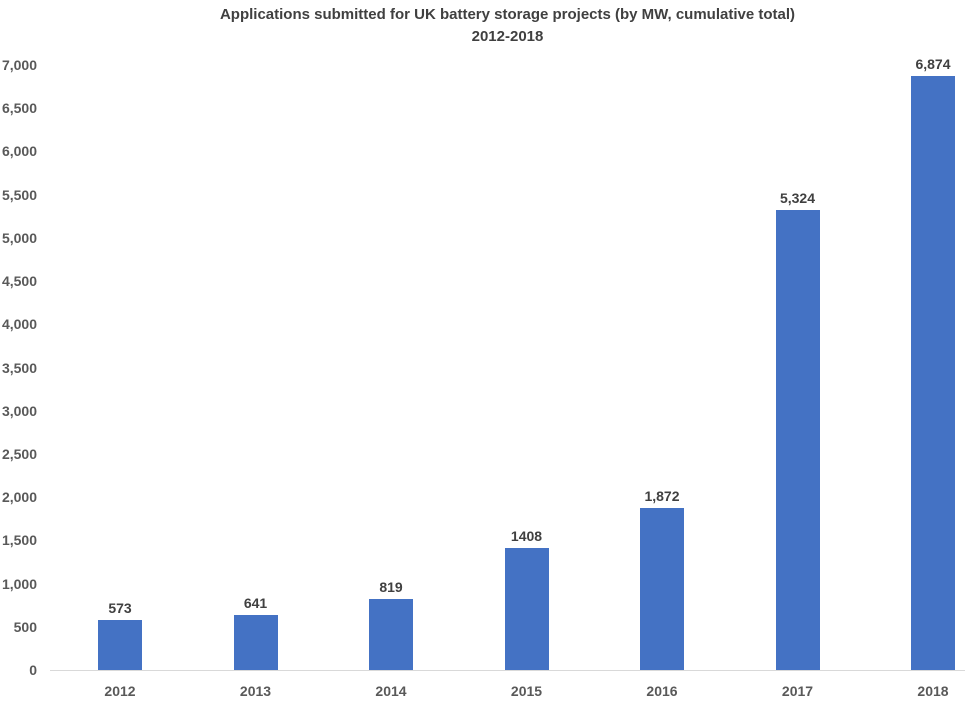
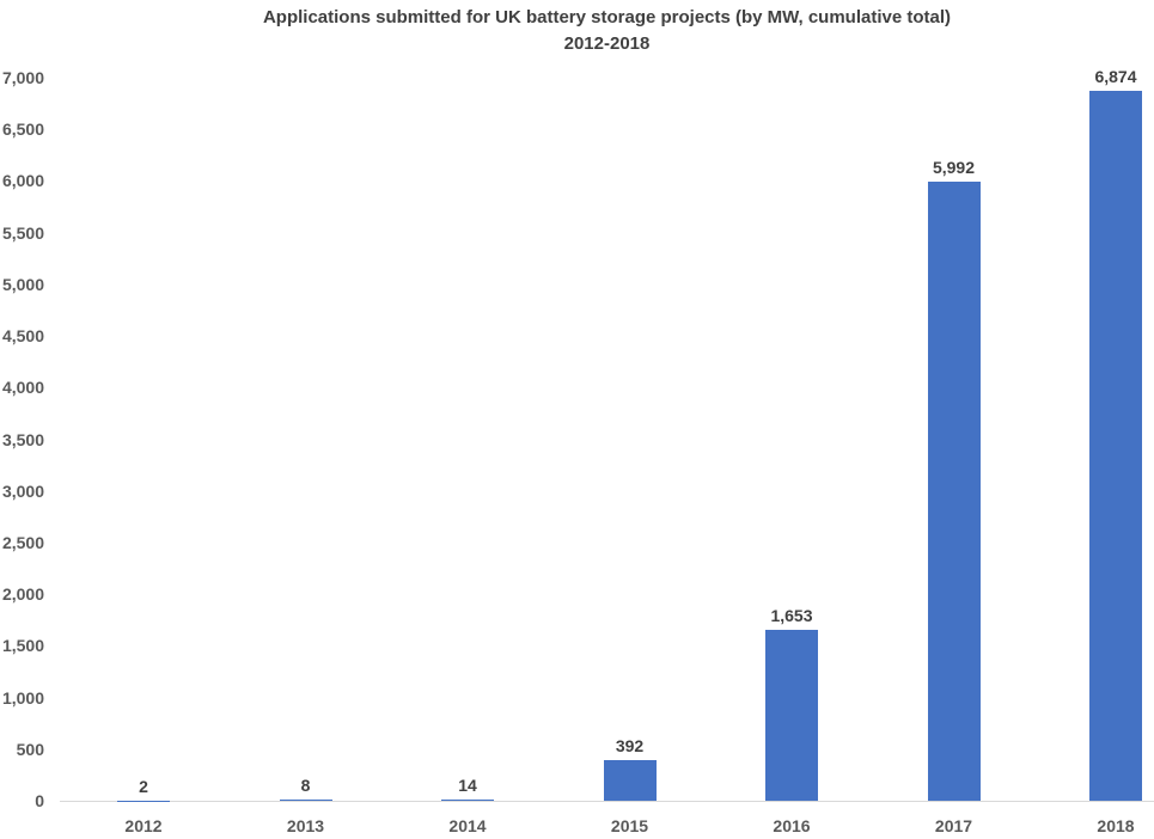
2012: 573 -> 2
2013: 641 -> 8
2014: 819 -> 14
2015: 1408 -> 392
2016: 1,872 -> 1,653
2017: 5,324 -> 5,992
